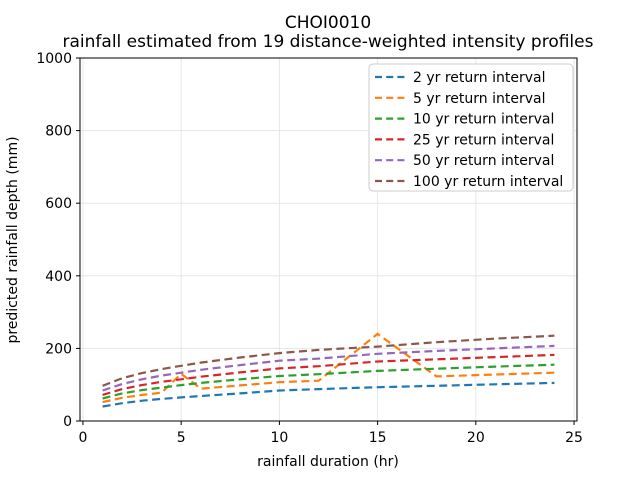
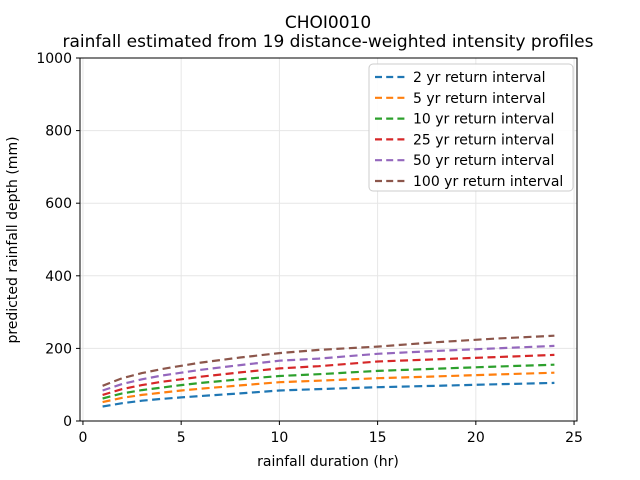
5 yr return interval/5: 130 -> 80
5 yr return interval/15: 240 -> 120
